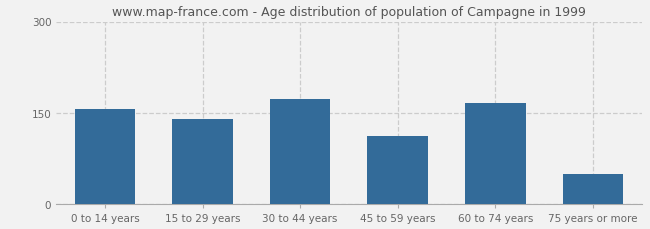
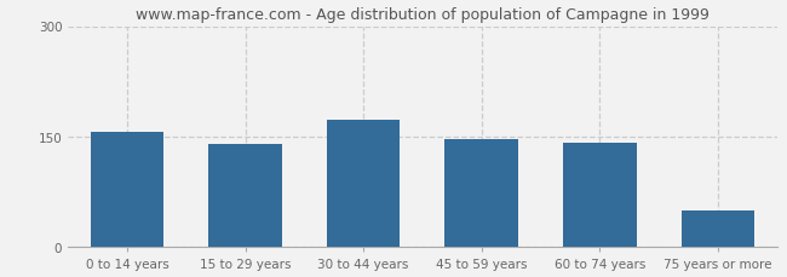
45 to 59 years: 112 -> 146
60 to 74 years: 166 -> 142
